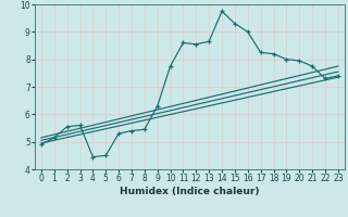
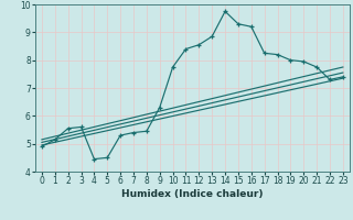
11: 8.60 -> 8.40
13: 8.65 -> 8.85
16: 9.00 -> 9.20
